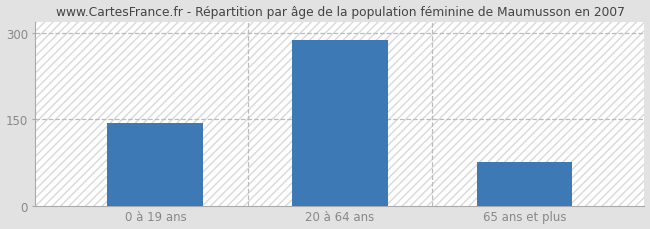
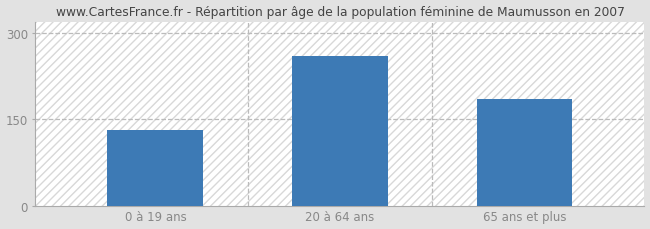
0 à 19 ans: 143 -> 132
20 à 64 ans: 287 -> 260
65 ans et plus: 75 -> 186
